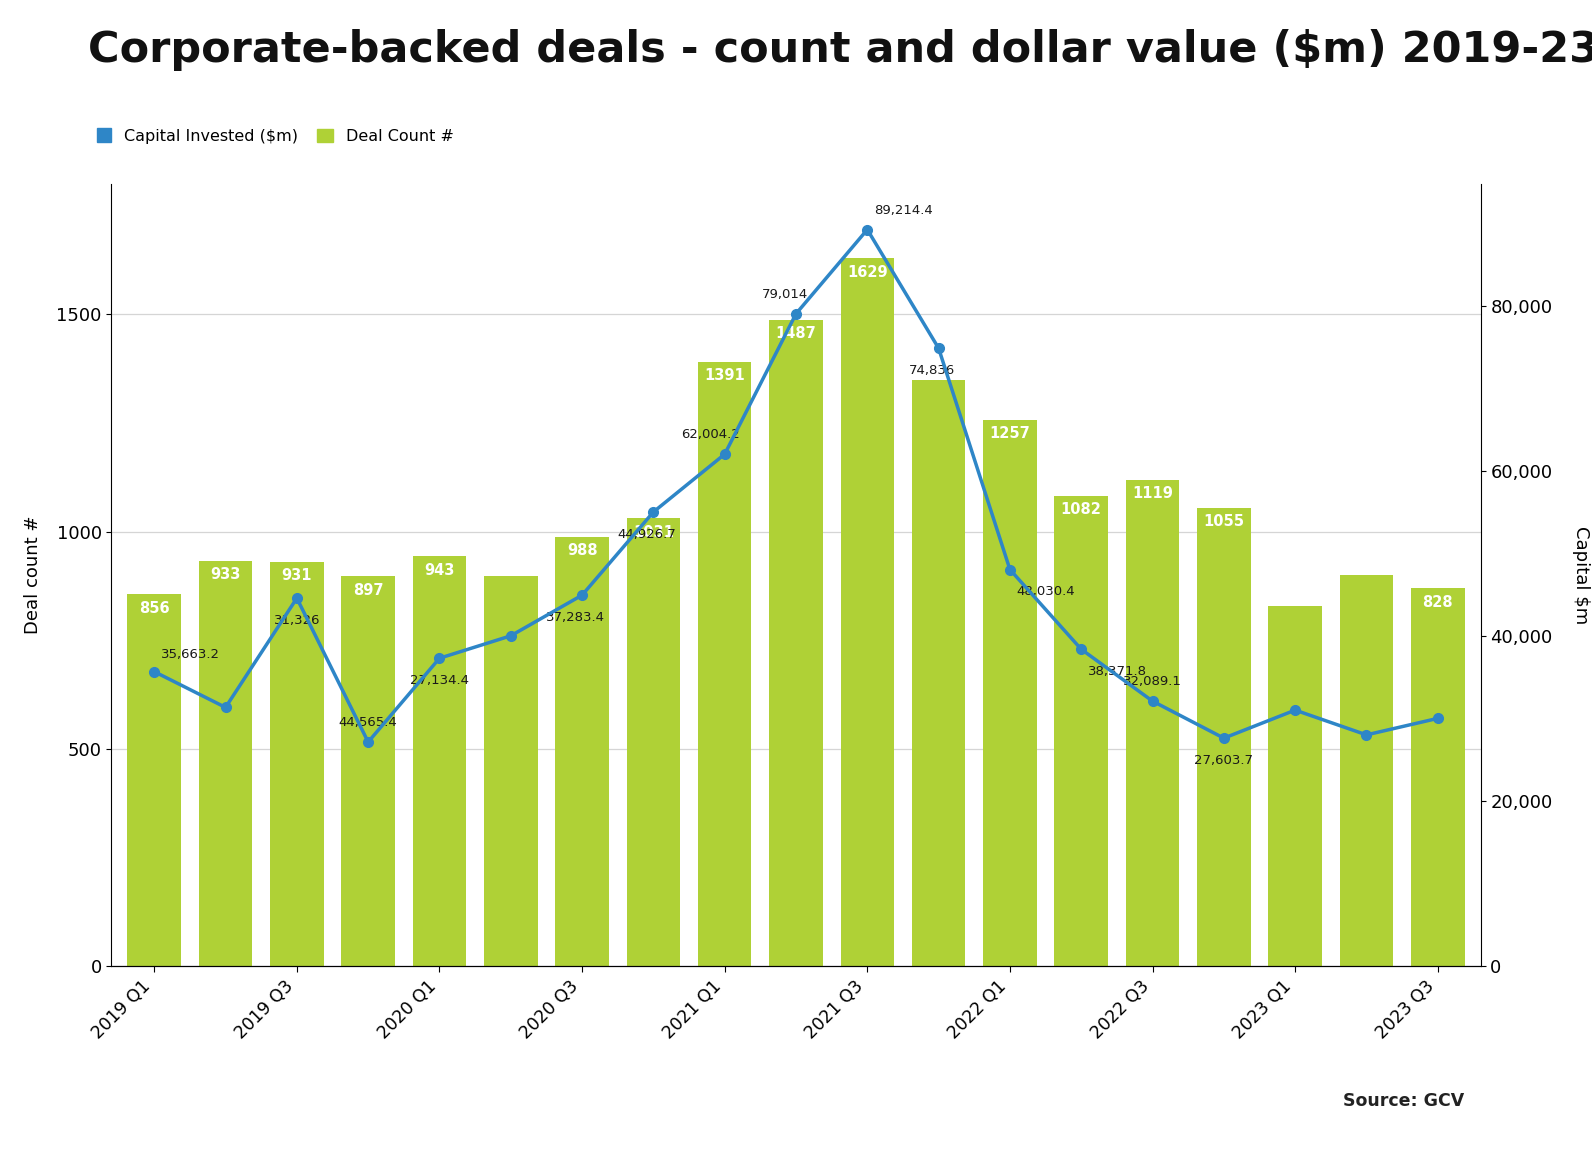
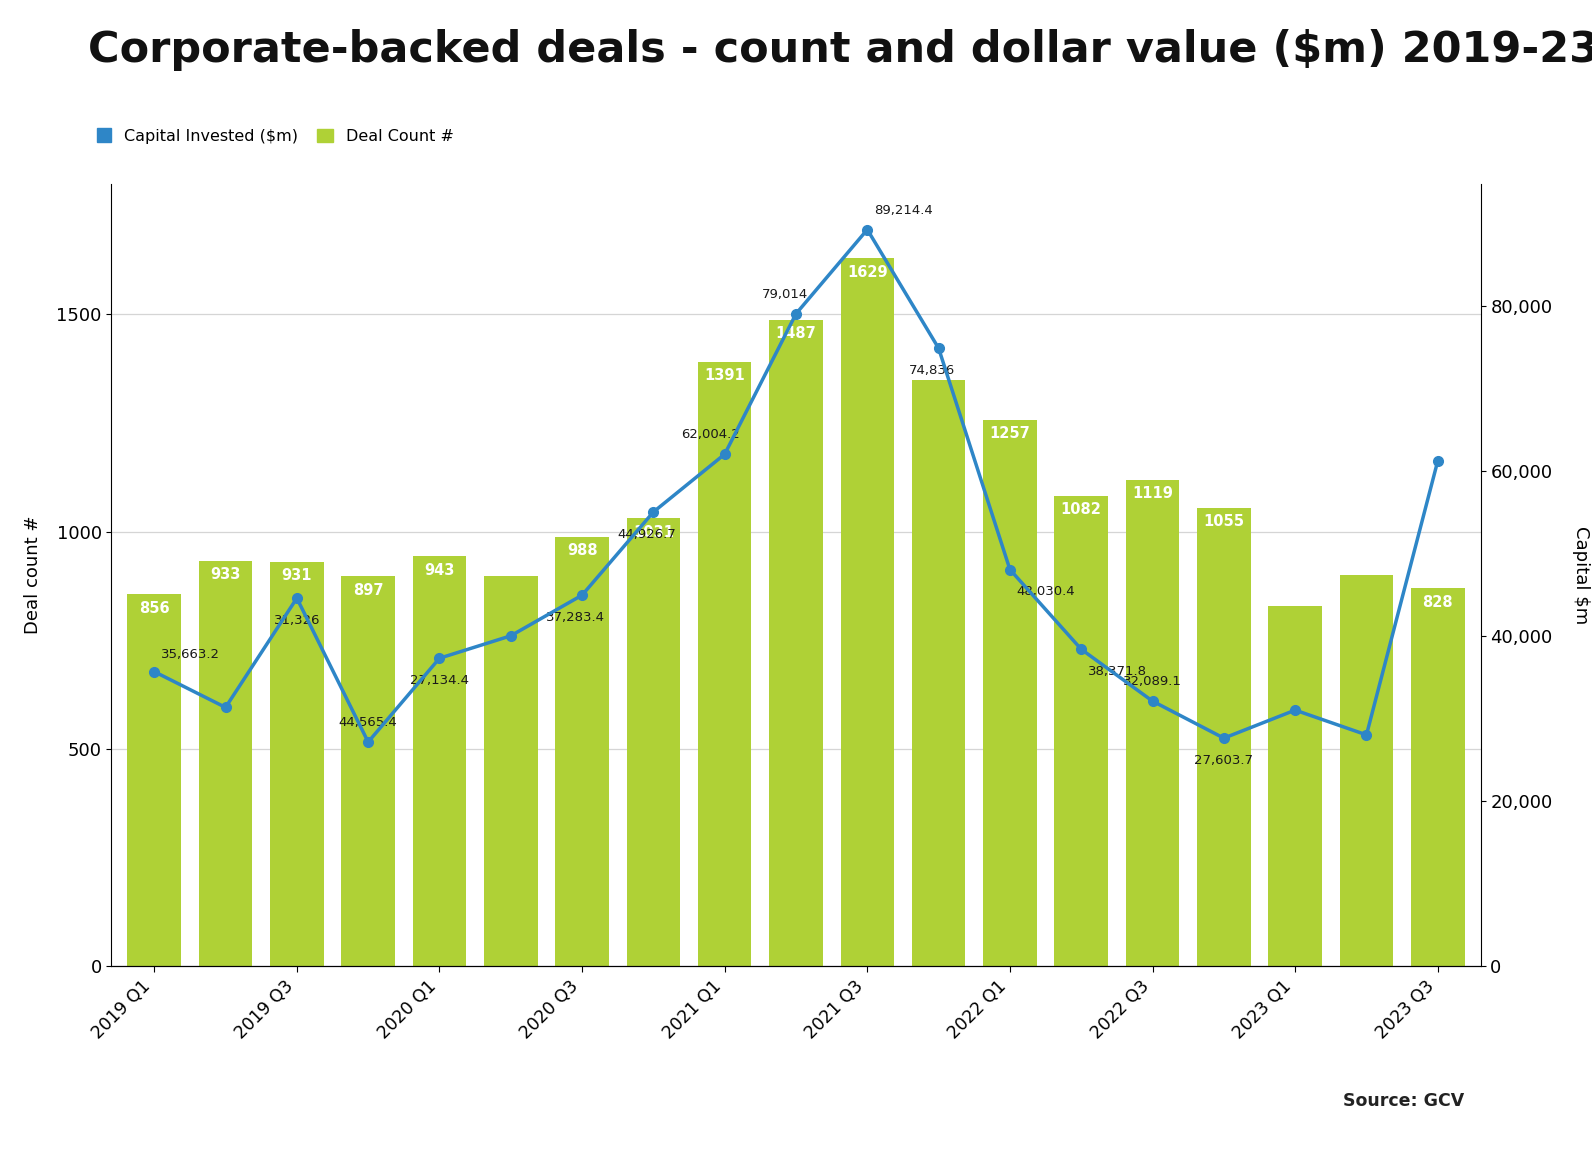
Capital Invested ($m)/2023 Q3: 30,000 -> 61,200
